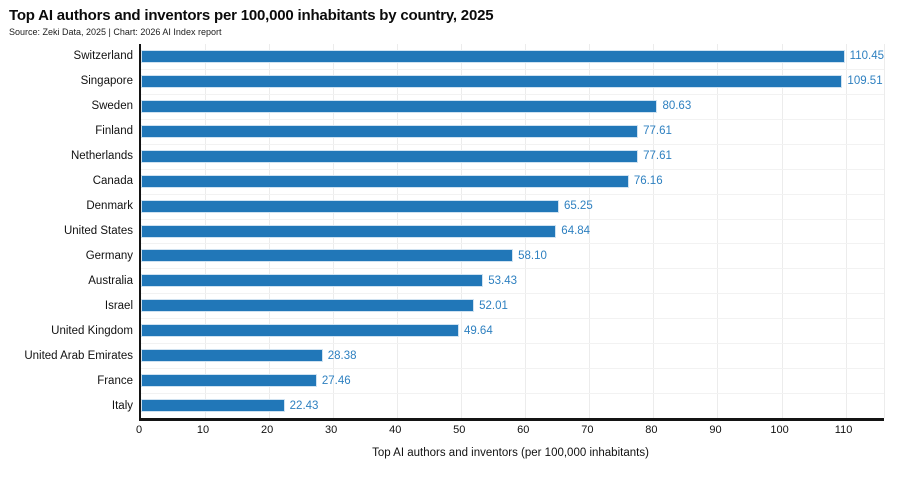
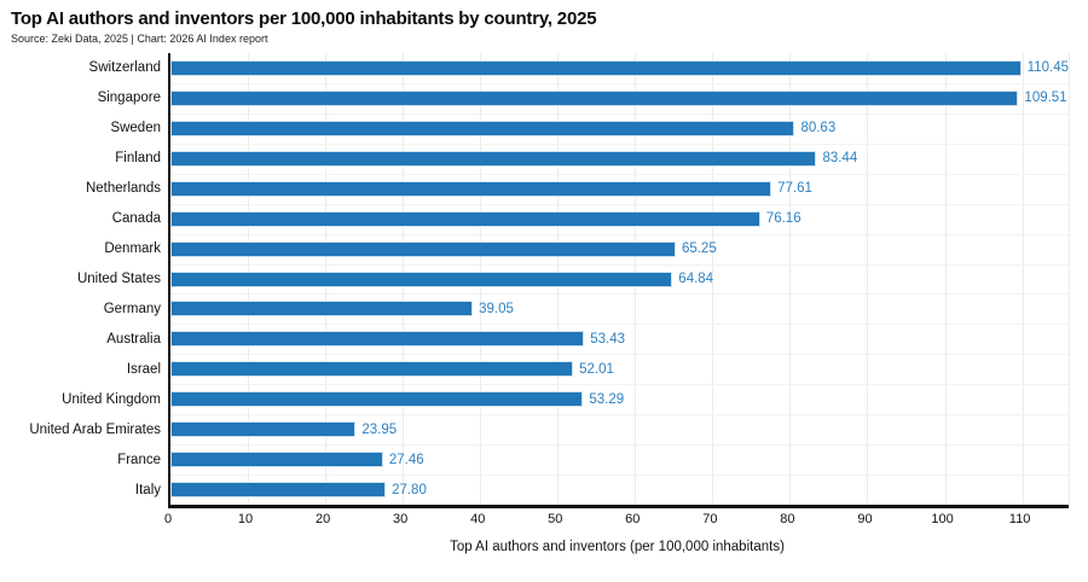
Finland: 77.61 -> 83.44
Germany: 58.10 -> 39.05
United Kingdom: 49.64 -> 53.29
United Arab Emirates: 28.38 -> 23.95
Italy: 22.43 -> 27.80
